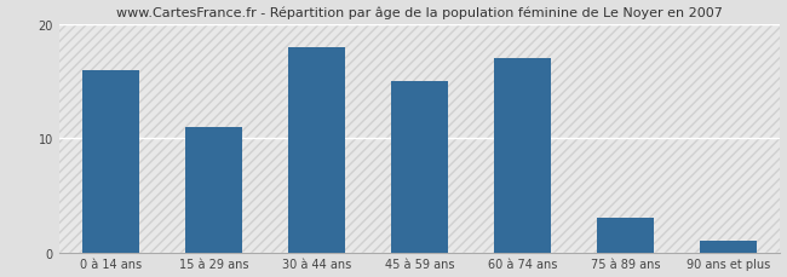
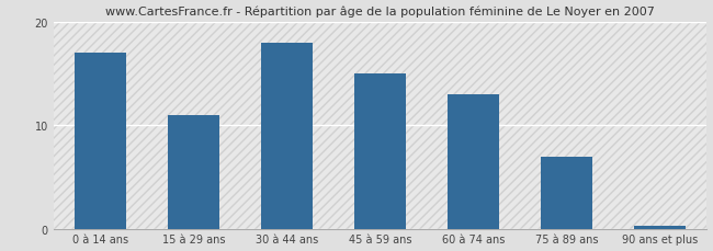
0 à 14 ans: 16.0 -> 17.0
60 à 74 ans: 17.0 -> 13.0
75 à 89 ans: 3.0 -> 7.0
90 ans et plus: 1.0 -> 0.3
